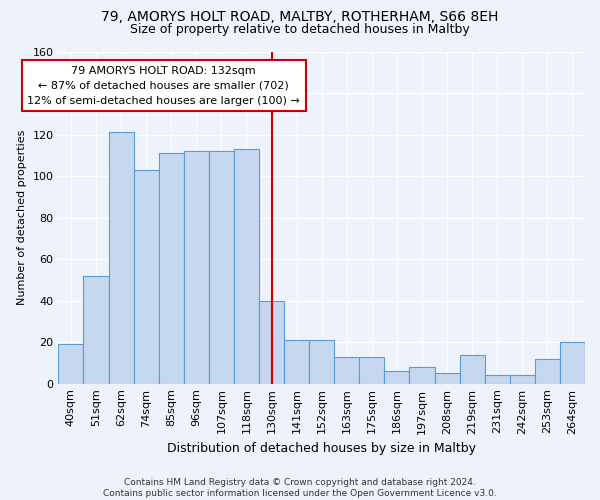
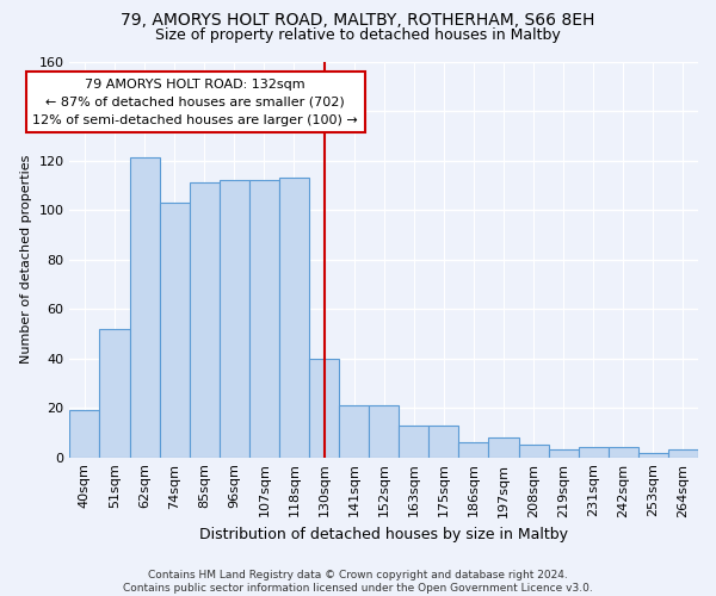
219sqm: 14 -> 3
253sqm: 12 -> 2
264sqm: 20 -> 3
